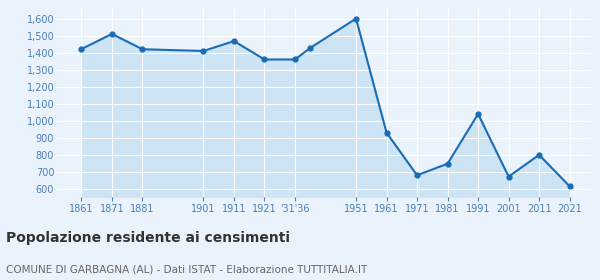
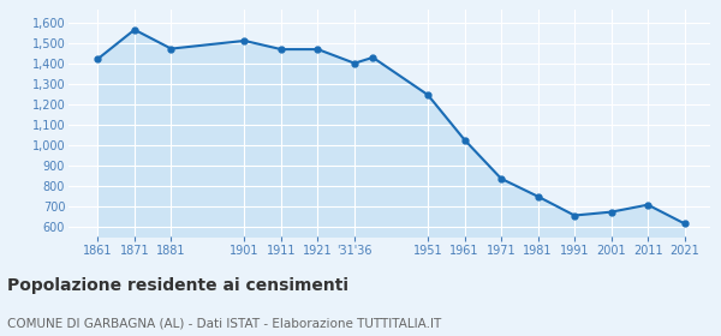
1871: 1,510 -> 1,560
1881: 1,420 -> 1,470
1901: 1,410 -> 1,510
1921: 1,360 -> 1,470
'31'36: 1,360 -> 1,400
1951: 1,600 -> 1,240
1961: 930 -> 1,020
1971: 680 -> 840
1991: 1,040 -> 660
2011: 800 -> 710
